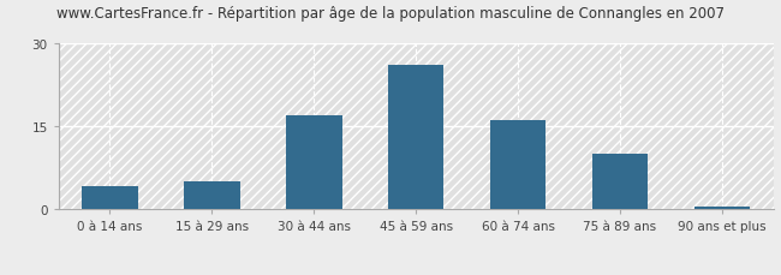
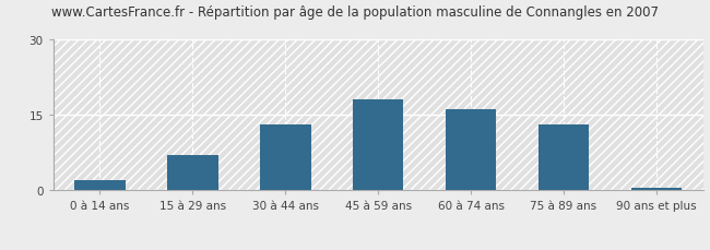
0 à 14 ans: 4.0 -> 2.0
15 à 29 ans: 5.0 -> 7.0
30 à 44 ans: 17.0 -> 13.0
45 à 59 ans: 26.0 -> 18.0
75 à 89 ans: 10.0 -> 13.0
